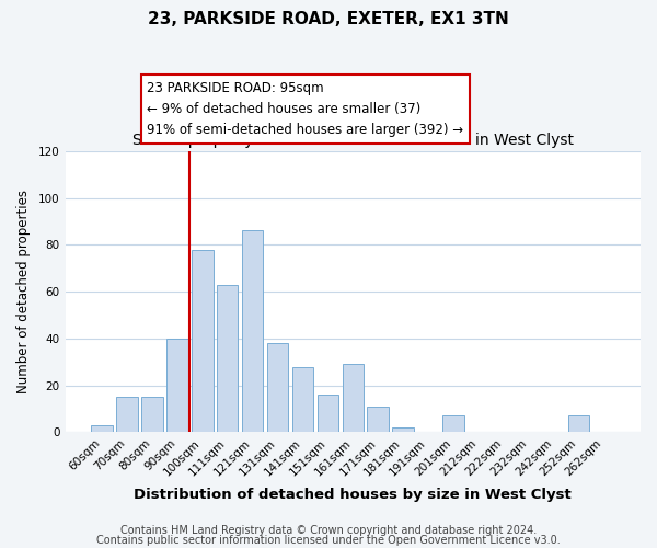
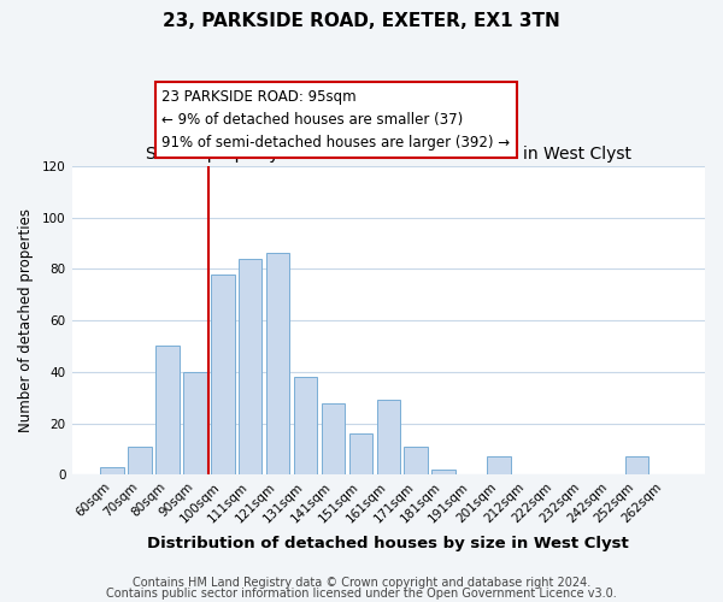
70sqm: 15 -> 11
80sqm: 15 -> 50
111sqm: 63 -> 84
